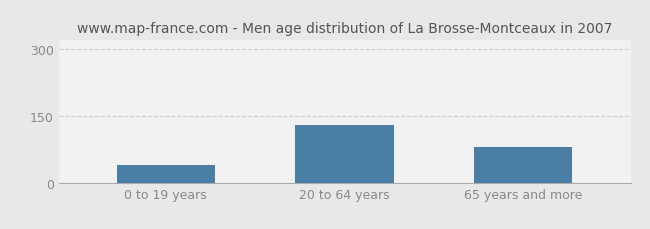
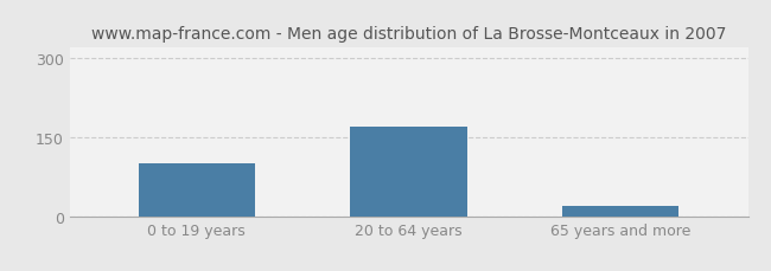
0 to 19 years: 40 -> 100
20 to 64 years: 130 -> 170
65 years and more: 80 -> 20
